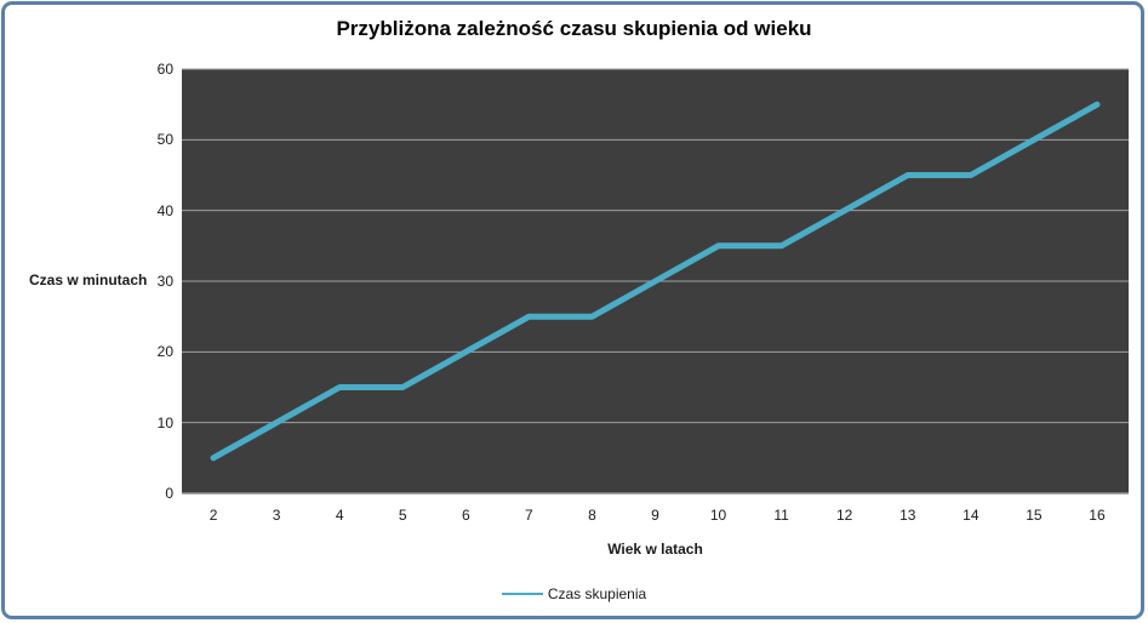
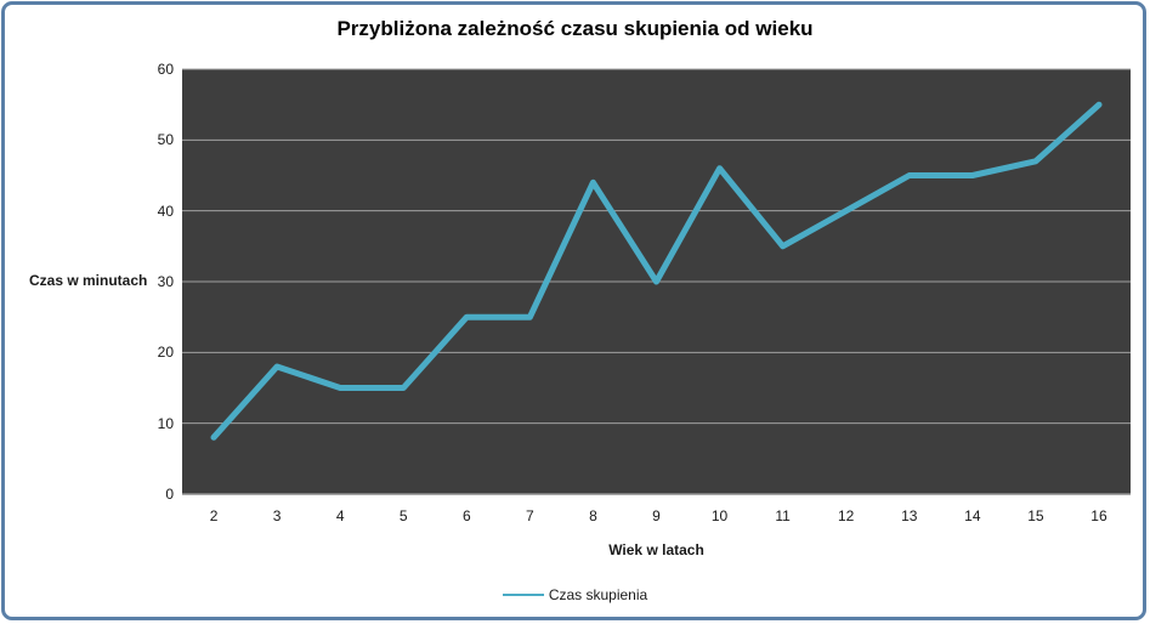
2: 5 -> 8
3: 10 -> 18
6: 20 -> 25
8: 25 -> 44
10: 35 -> 46
15: 50 -> 47
